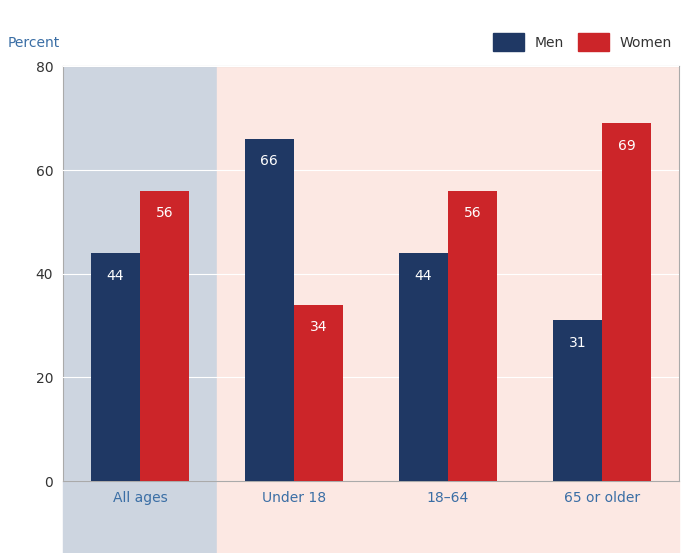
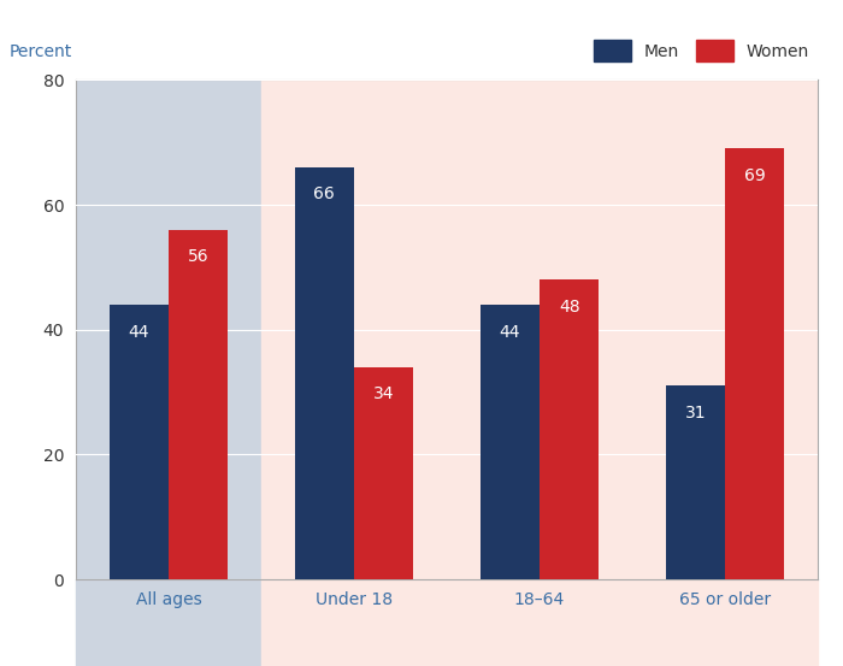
Women/18–64: 56 -> 48
